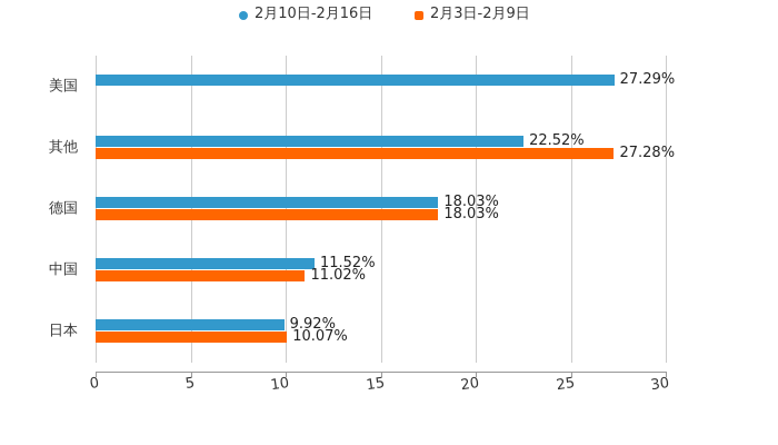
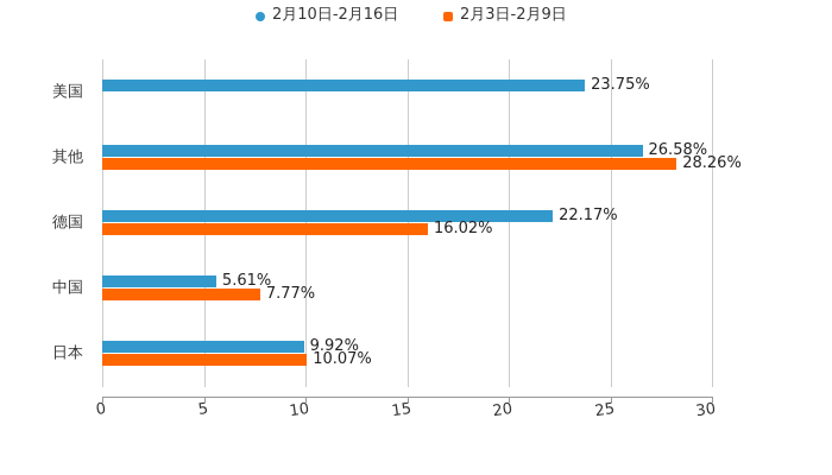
2月10日-2月16日/美国: 27.29% -> 23.75%
2月10日-2月16日/其他: 22.52% -> 26.58%
2月3日-2月9日/其他: 27.28% -> 28.26%
2月10日-2月16日/德国: 18.03% -> 22.17%
2月3日-2月9日/德国: 18.03% -> 16.02%
2月10日-2月16日/中国: 11.52% -> 5.61%
2月3日-2月9日/中国: 11.02% -> 7.77%
